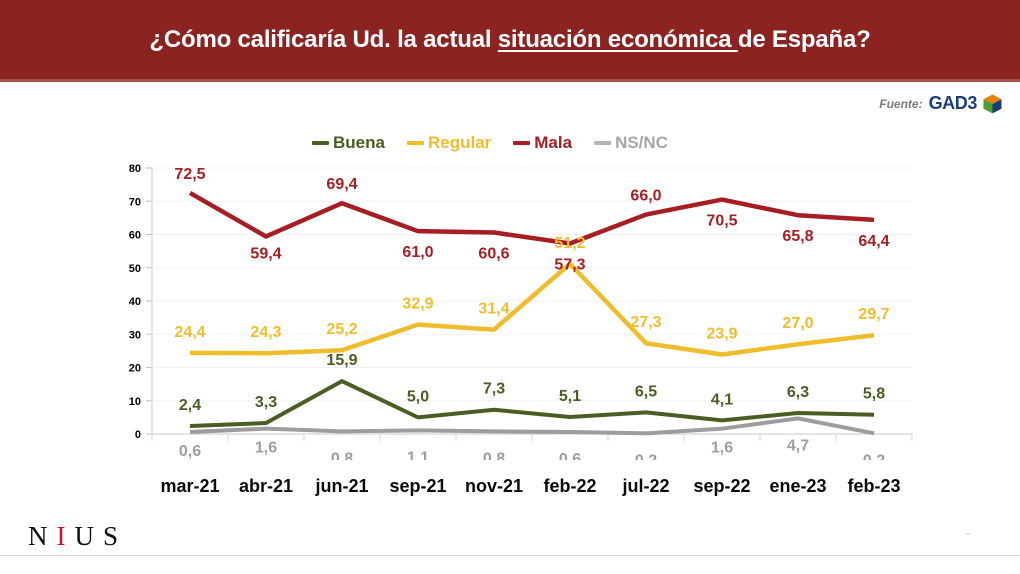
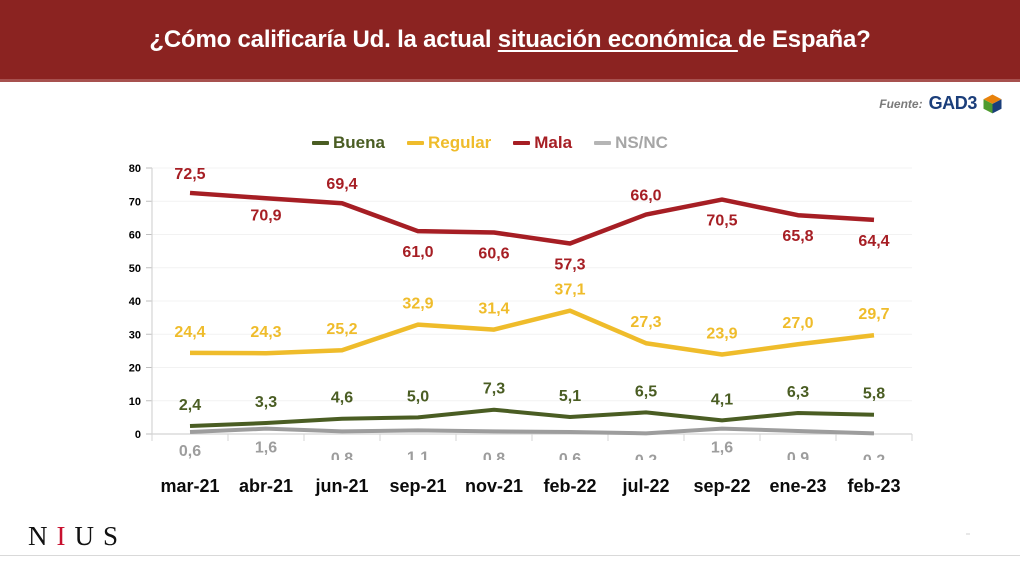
Mala/abr-21: 59,4 -> 70,9
Buena/jun-21: 15,9 -> 4,6
Regular/feb-22: 51,2 -> 37,1
NS/NC/ene-23: 4,7 -> 0,9
